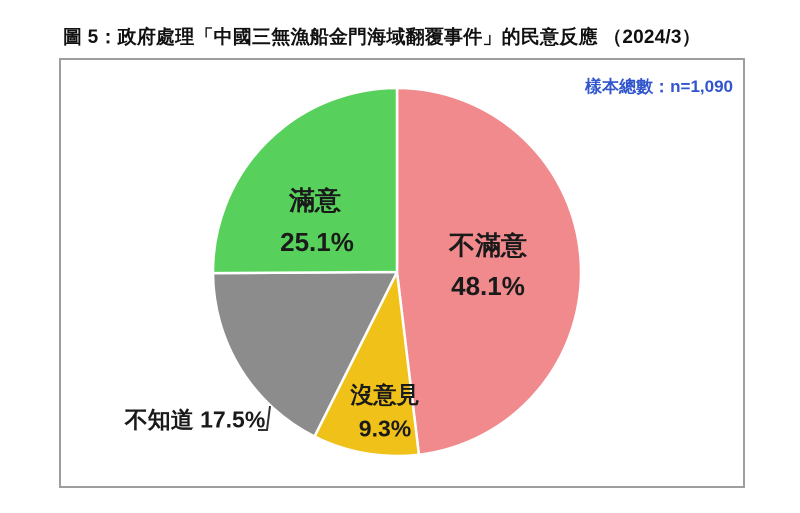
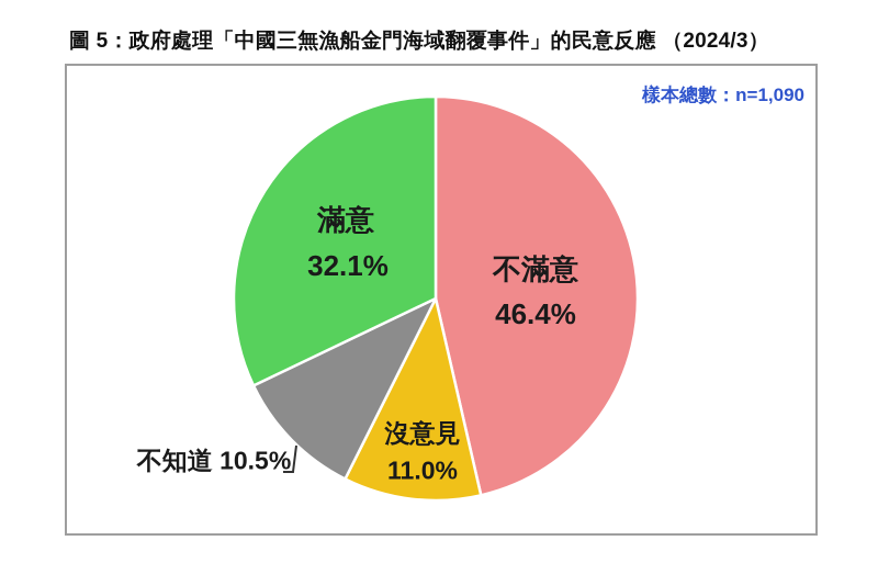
不滿意: 48.1% -> 46.4%
沒意見: 9.3% -> 11.0%
不知道: 17.5% -> 10.5%
滿意: 25.1% -> 32.1%
